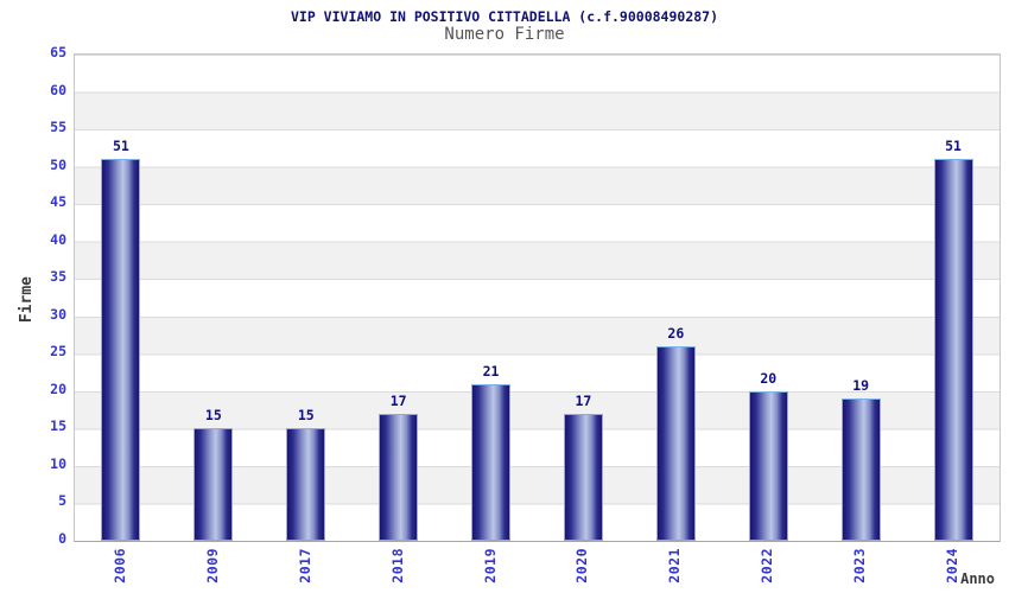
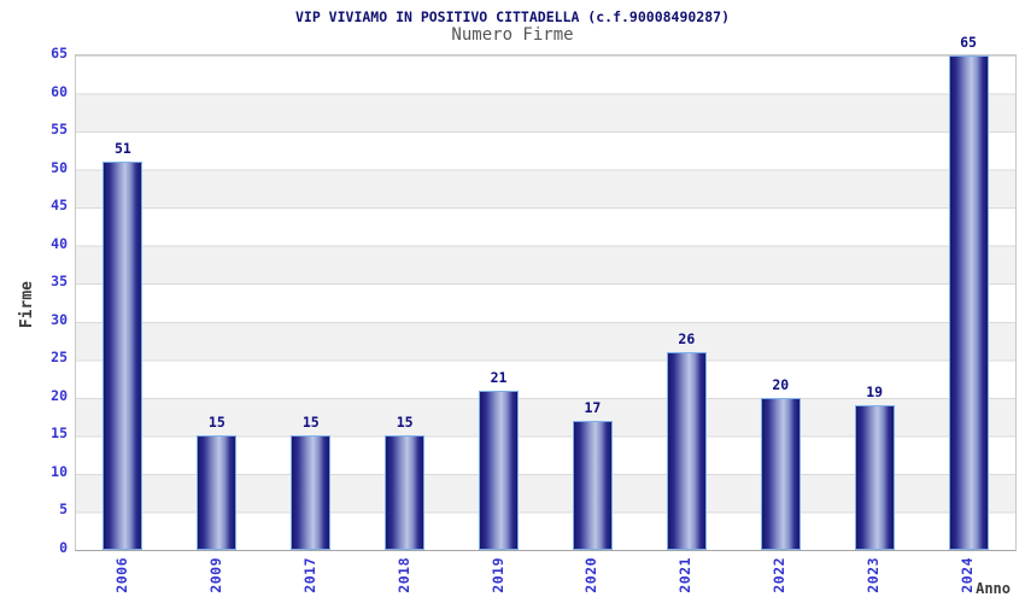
2018: 17 -> 15
2024: 51 -> 65
